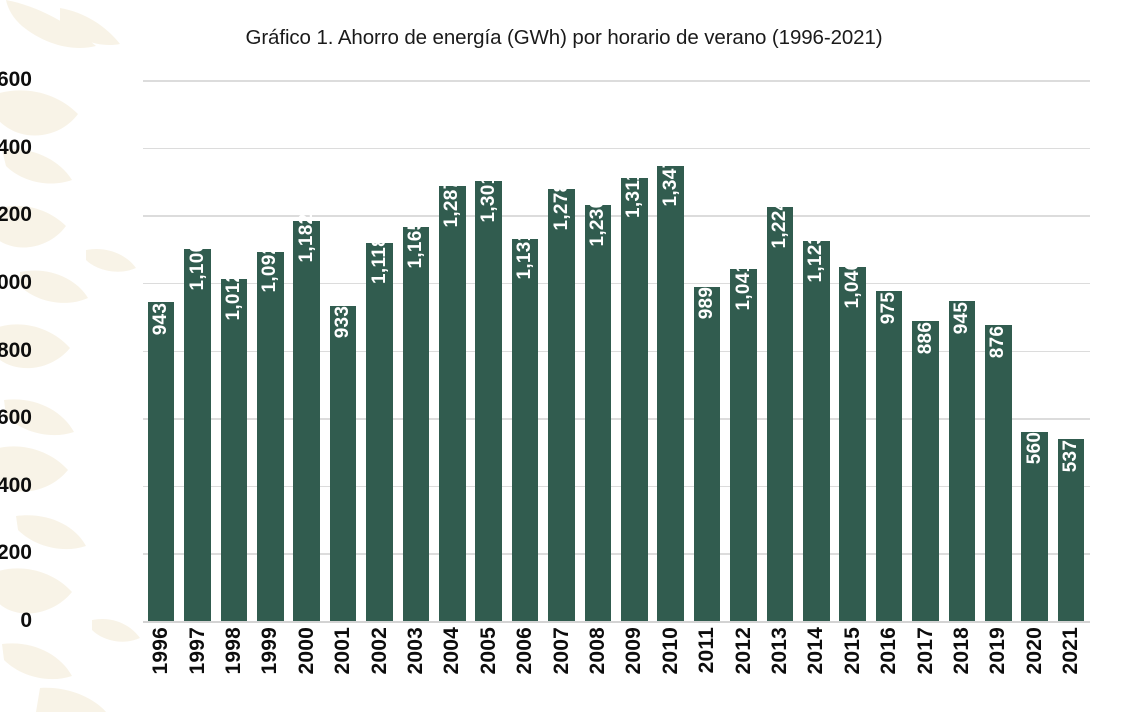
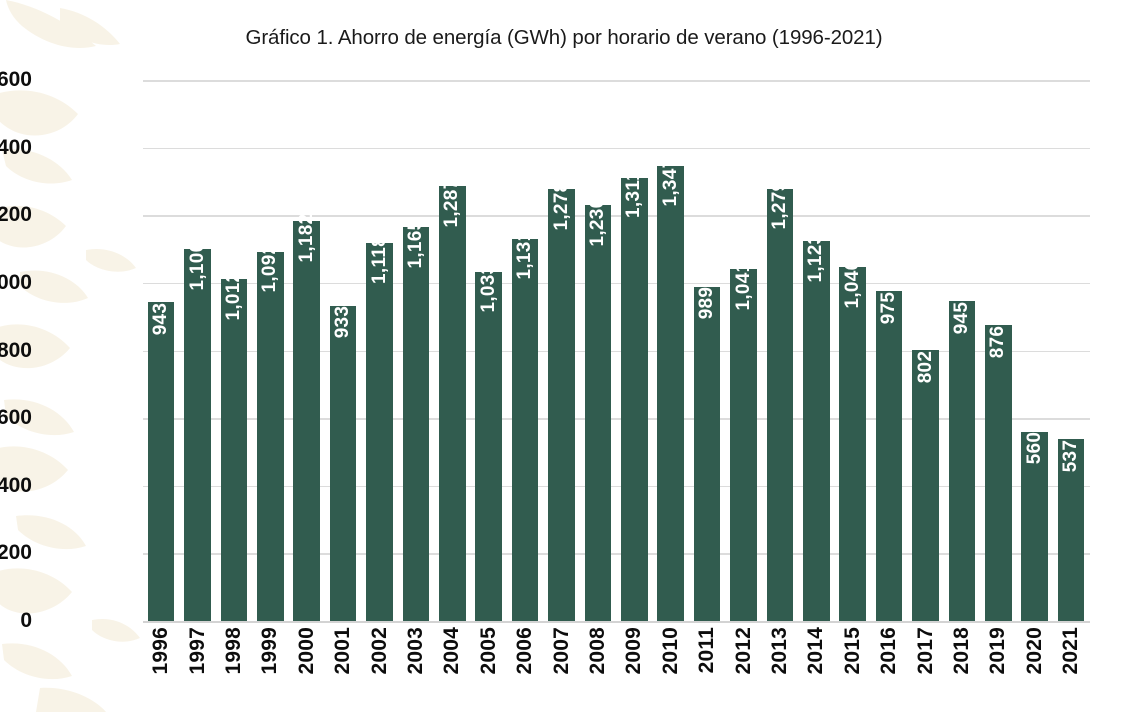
2005: 1,301 -> 1,033
2013: 1,224 -> 1,279
2017: 886 -> 802
